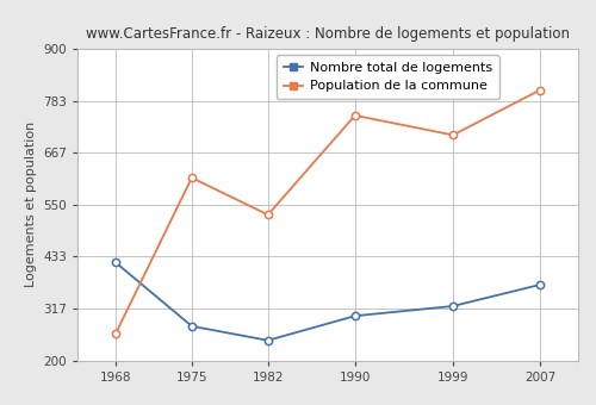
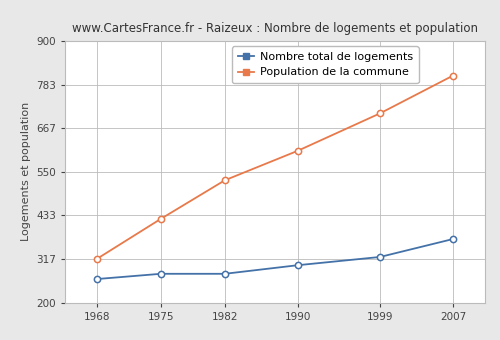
Nombre total de logements/1968: 420 -> 263
Population de la commune/1968: 260 -> 317
Population de la commune/1975: 610 -> 424
Nombre total de logements/1982: 245 -> 277
Population de la commune/1990: 750 -> 606
